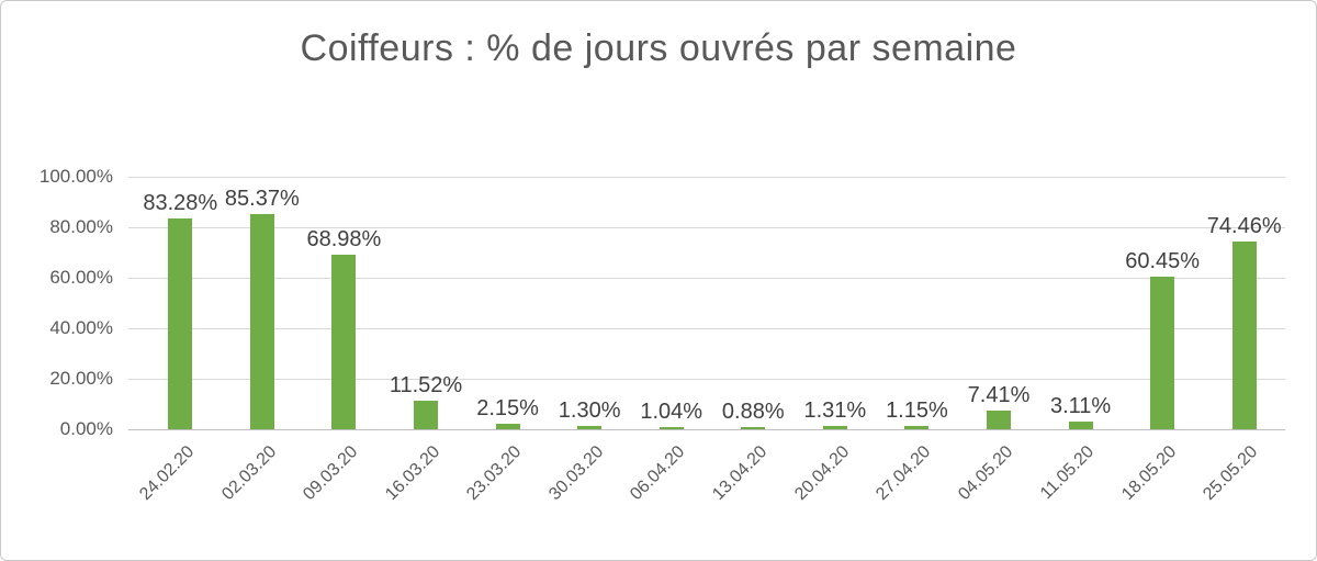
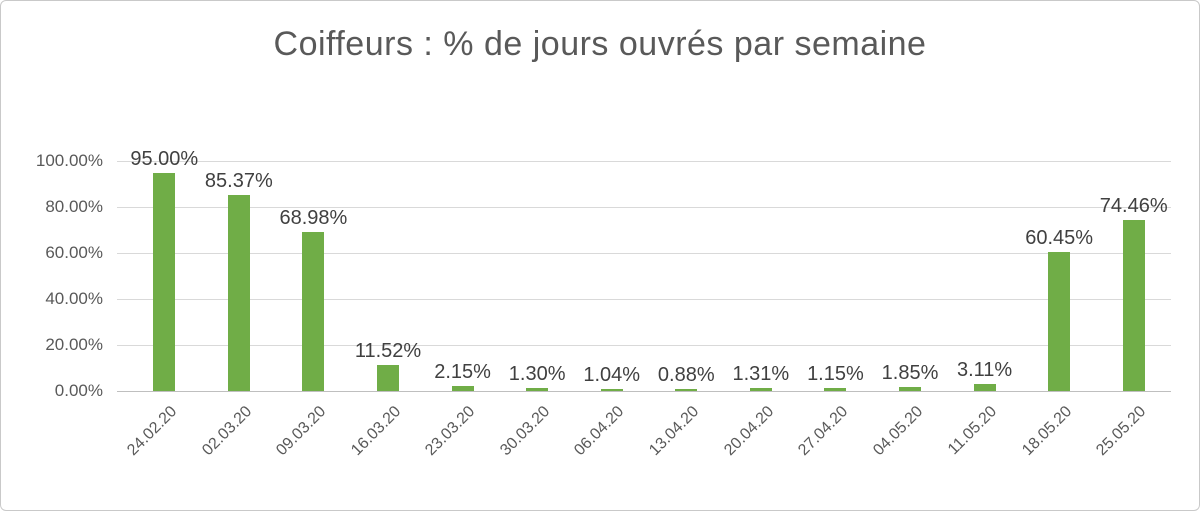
24.02.20: 83.28% -> 95.00%
04.05.20: 7.41% -> 1.85%
